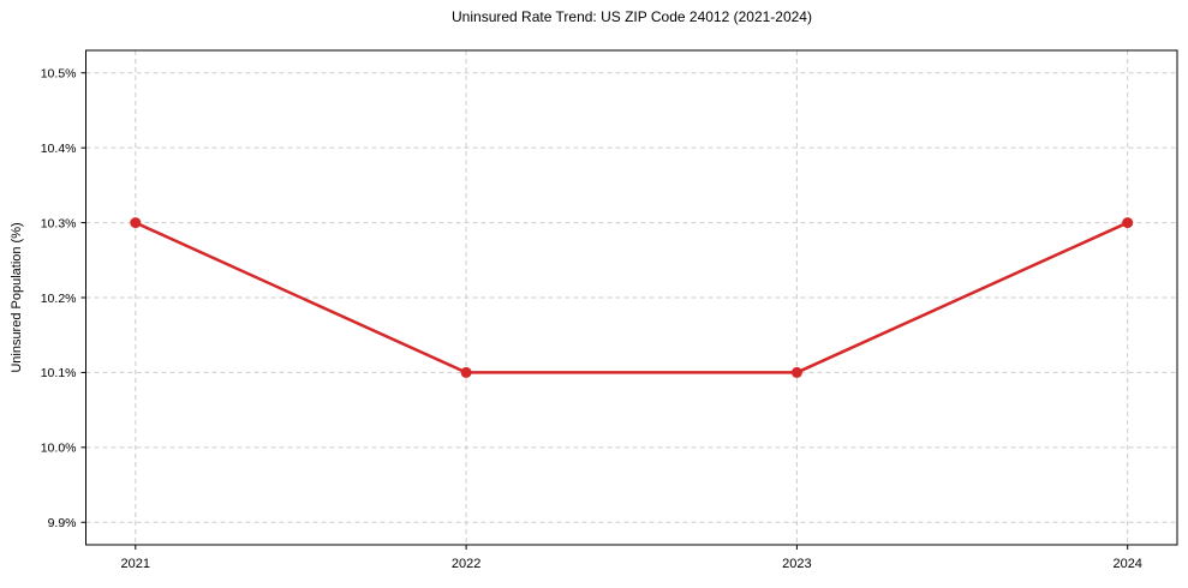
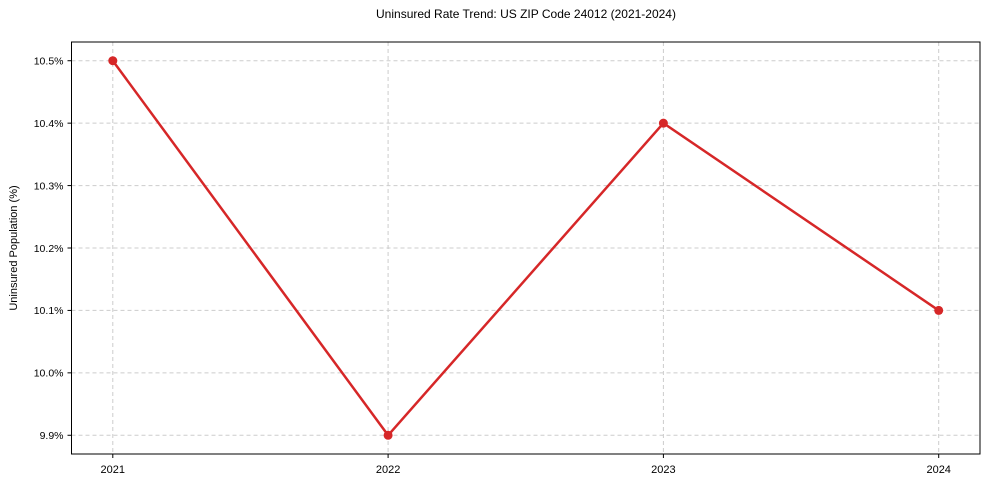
2021: 10.3% -> 10.5%
2022: 10.1% -> 9.9%
2023: 10.1% -> 10.4%
2024: 10.3% -> 10.1%
